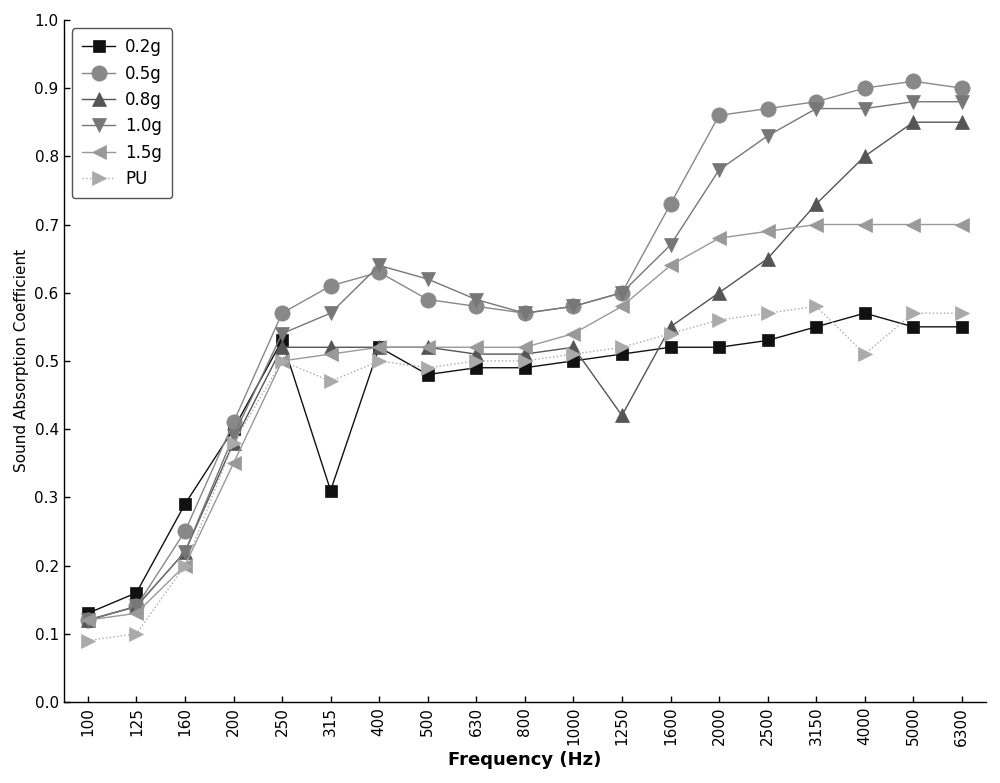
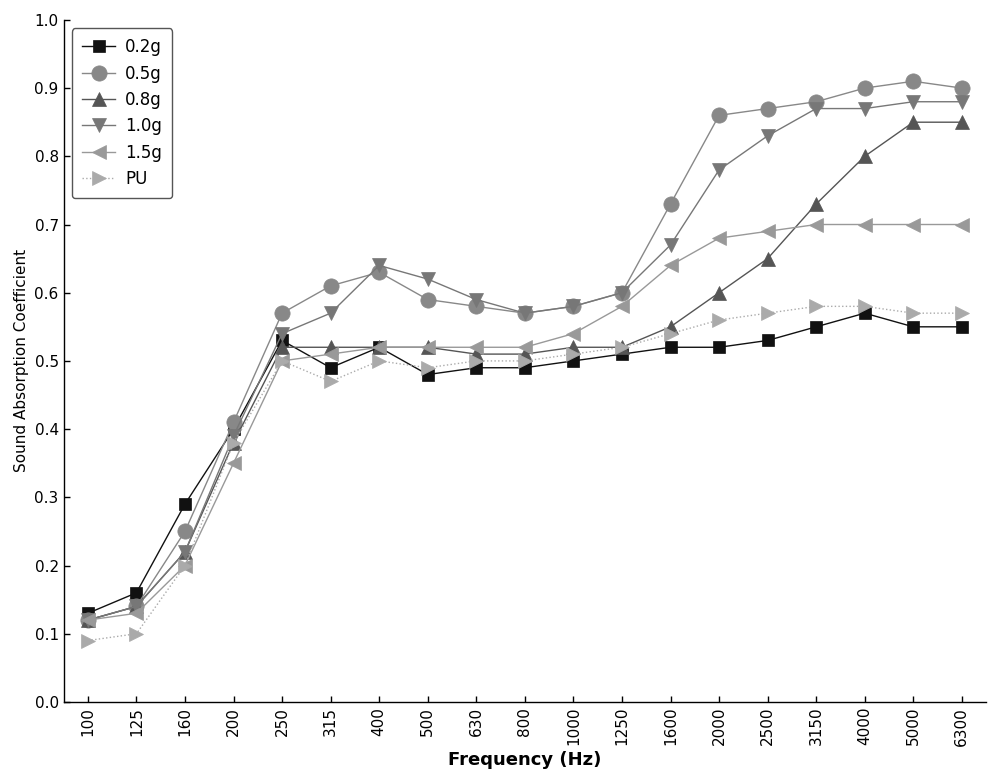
0.2g/315: 0.31 -> 0.49
0.8g/1250: 0.42 -> 0.52
PU/4000: 0.51 -> 0.58
